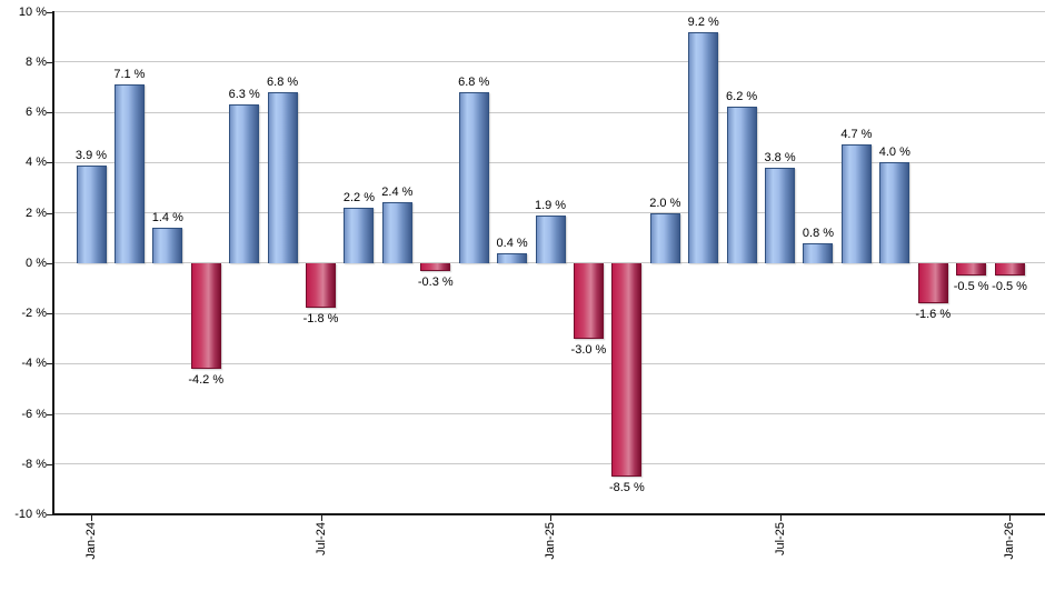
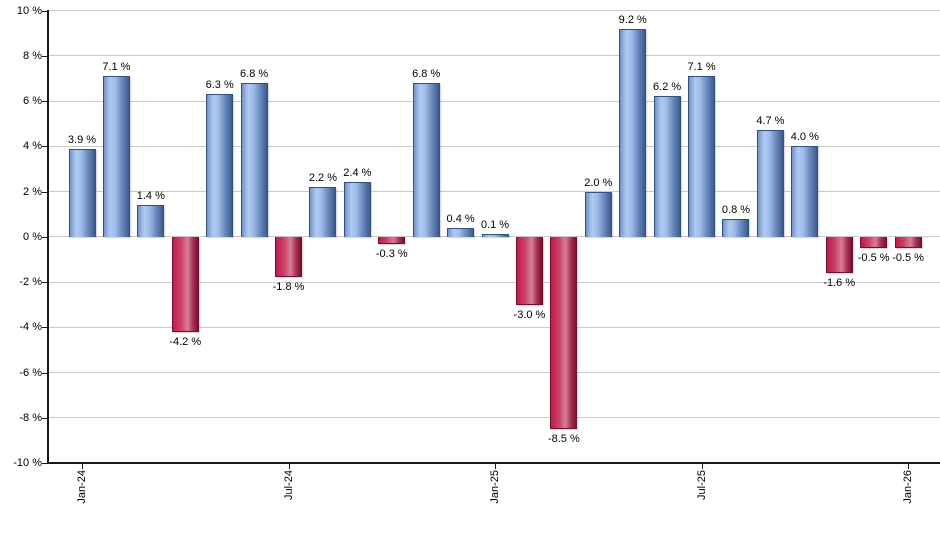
Jan-25: 1.9 -> 0.1
Jul-25: 3.8 -> 7.1
